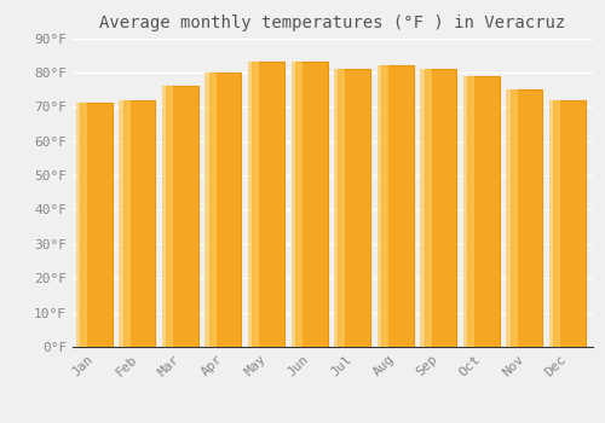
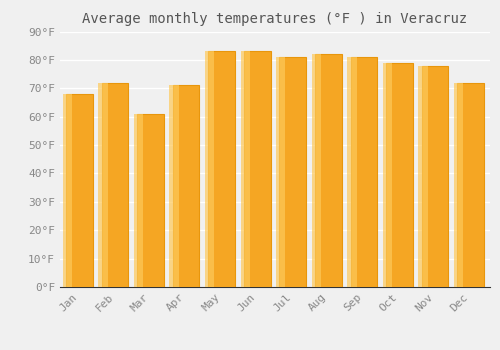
Jan: 71°F -> 68°F
Mar: 76°F -> 61°F
Apr: 80°F -> 71°F
Nov: 75°F -> 78°F
